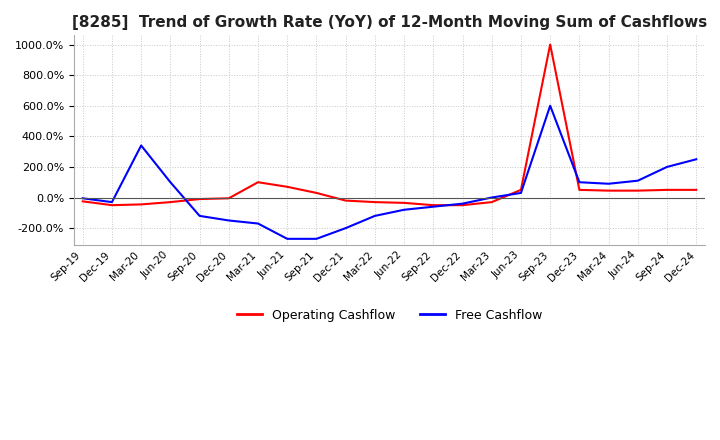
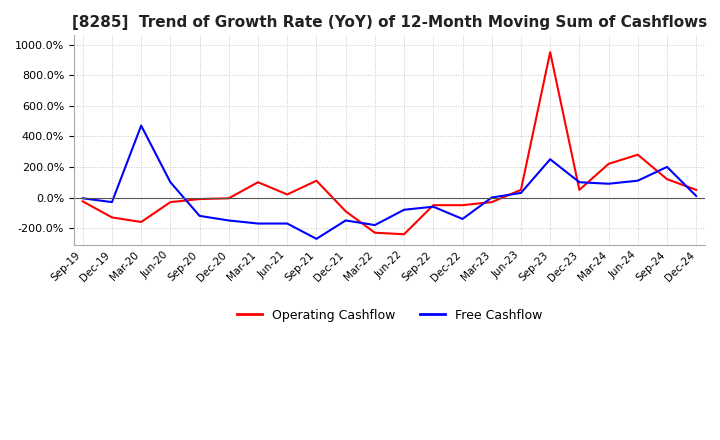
Operating Cashflow/Dec-19: -50% -> -130%
Operating Cashflow/Mar-20: -40% -> -160%
Free Cashflow/Mar-20: 340% -> 470%
Operating Cashflow/Jun-21: 70% -> 20%
Free Cashflow/Jun-21: -270% -> -170%
Operating Cashflow/Sep-21: 30% -> 110%
Operating Cashflow/Dec-21: -20% -> -90%
Free Cashflow/Dec-21: -200% -> -150%
Operating Cashflow/Mar-22: -30% -> -230%
Free Cashflow/Mar-22: -120% -> -180%
Operating Cashflow/Jun-22: -40% -> -240%
Free Cashflow/Dec-22: -40% -> -140%
Operating Cashflow/Sep-23: 1000% -> 950%
Free Cashflow/Sep-23: 600% -> 250%
Operating Cashflow/Mar-24: 40% -> 220%
Operating Cashflow/Jun-24: 40% -> 280%
Operating Cashflow/Sep-24: 50% -> 120%
Free Cashflow/Dec-24: 250% -> 10%
